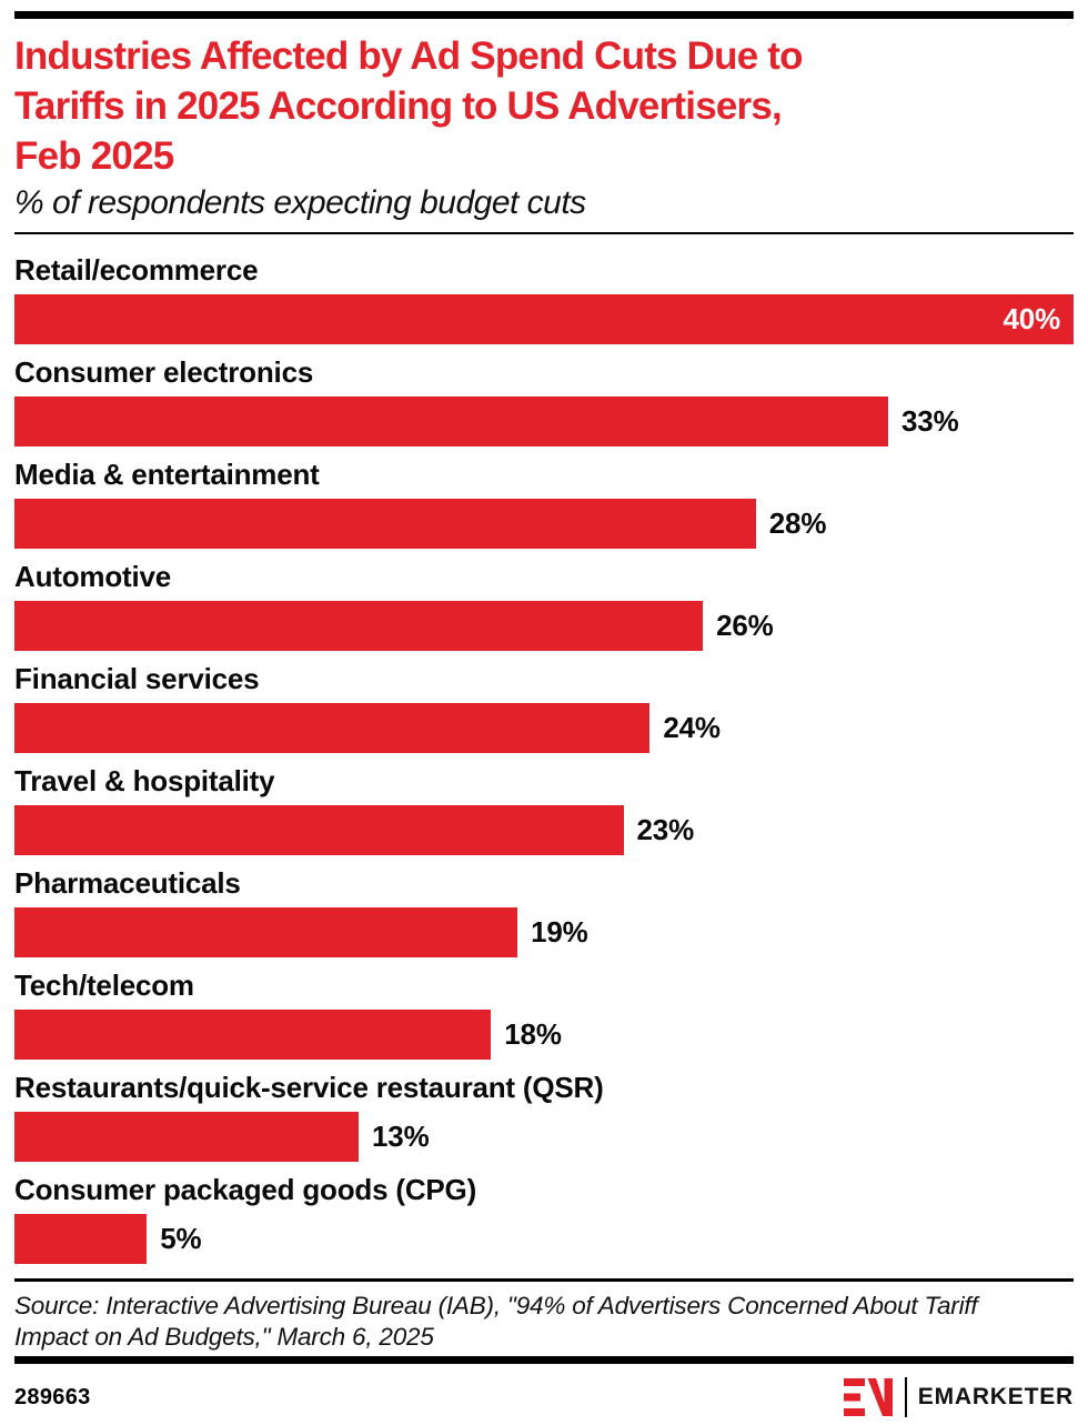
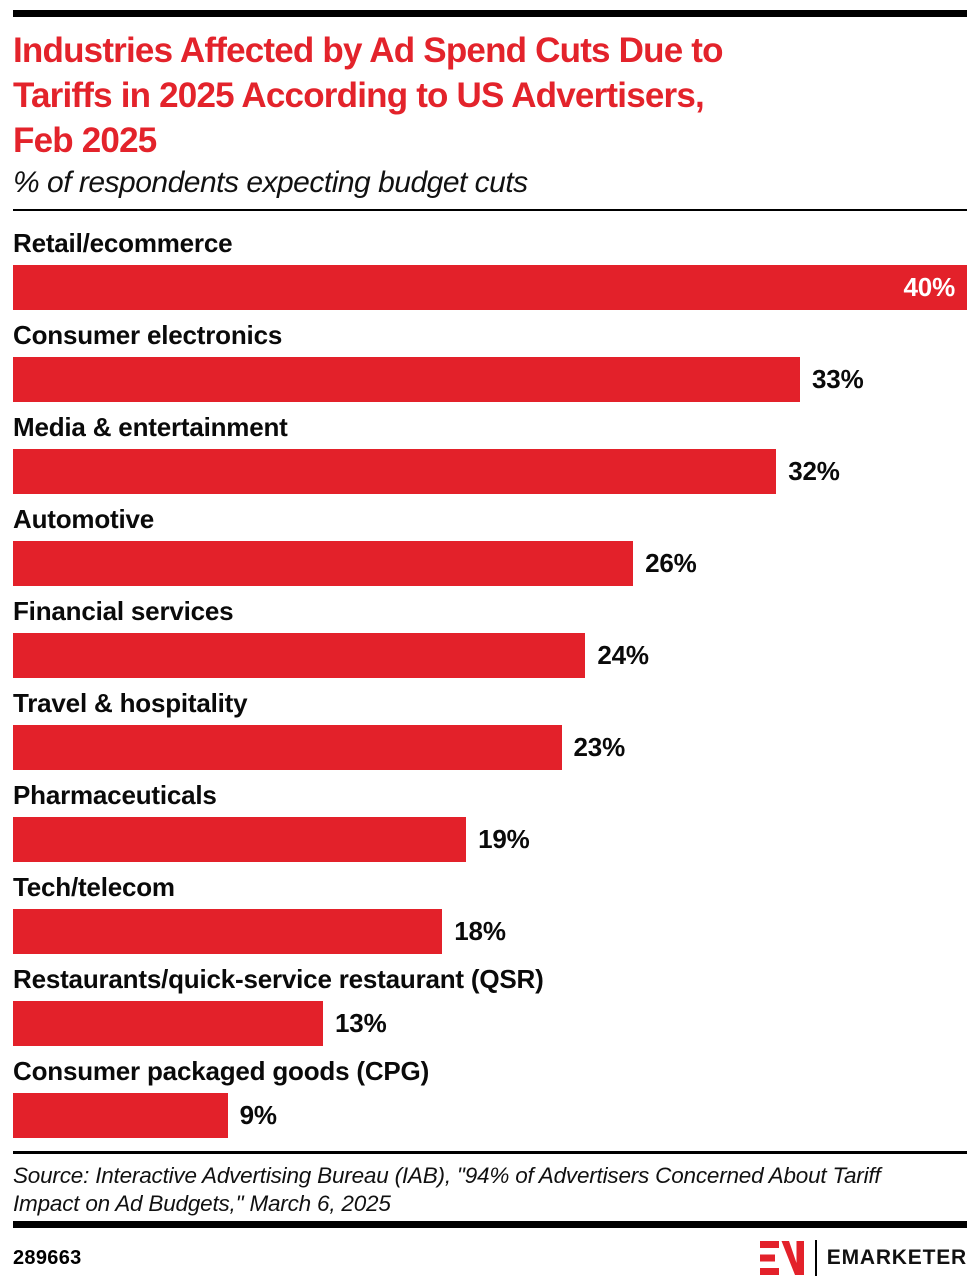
Media & entertainment: 28% -> 32%
Consumer packaged goods (CPG): 5% -> 9%
